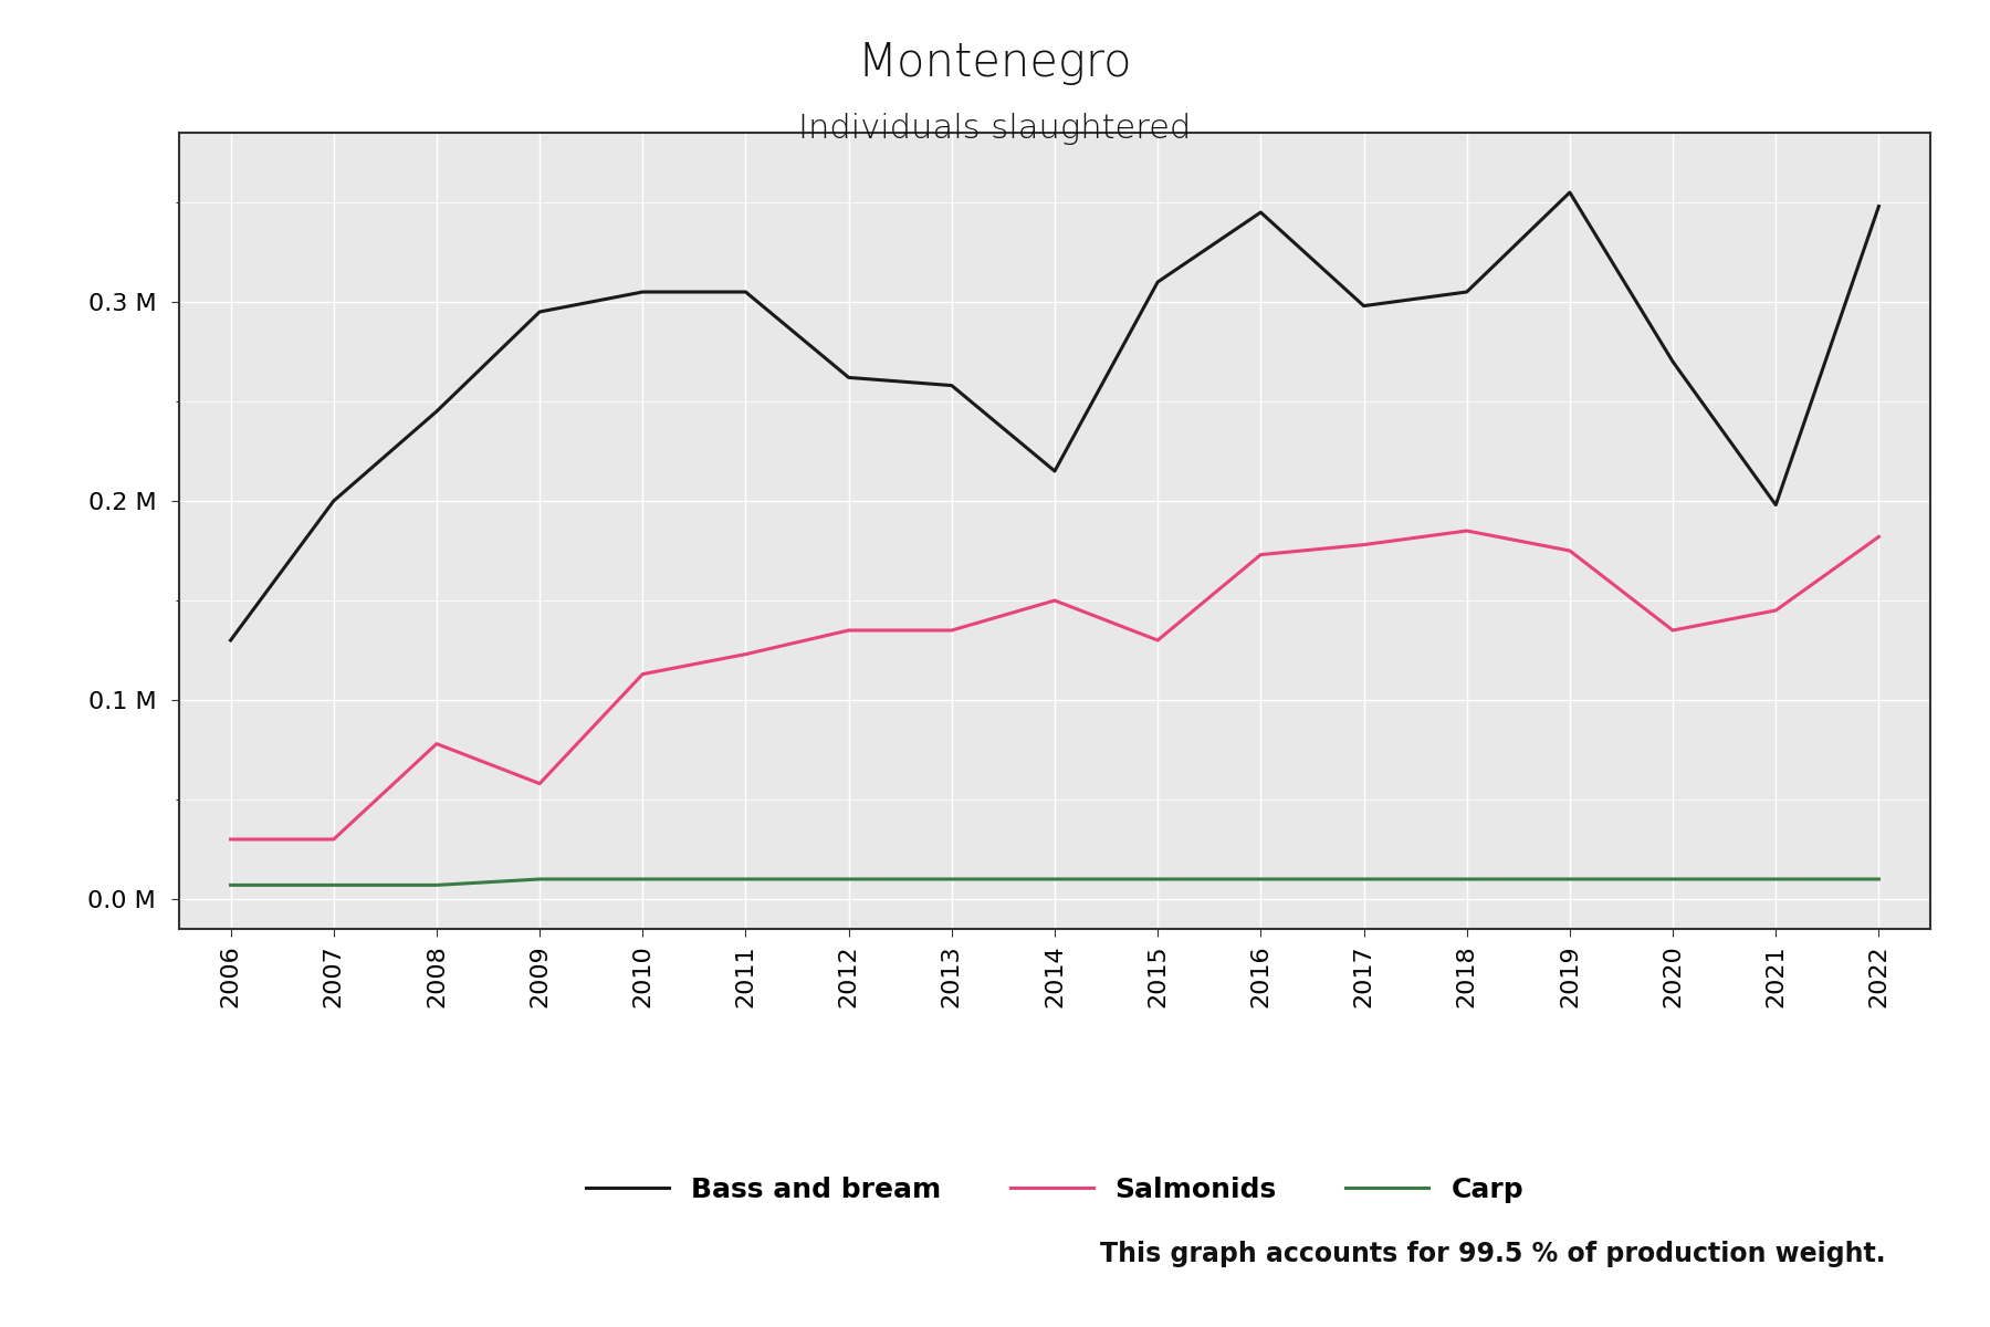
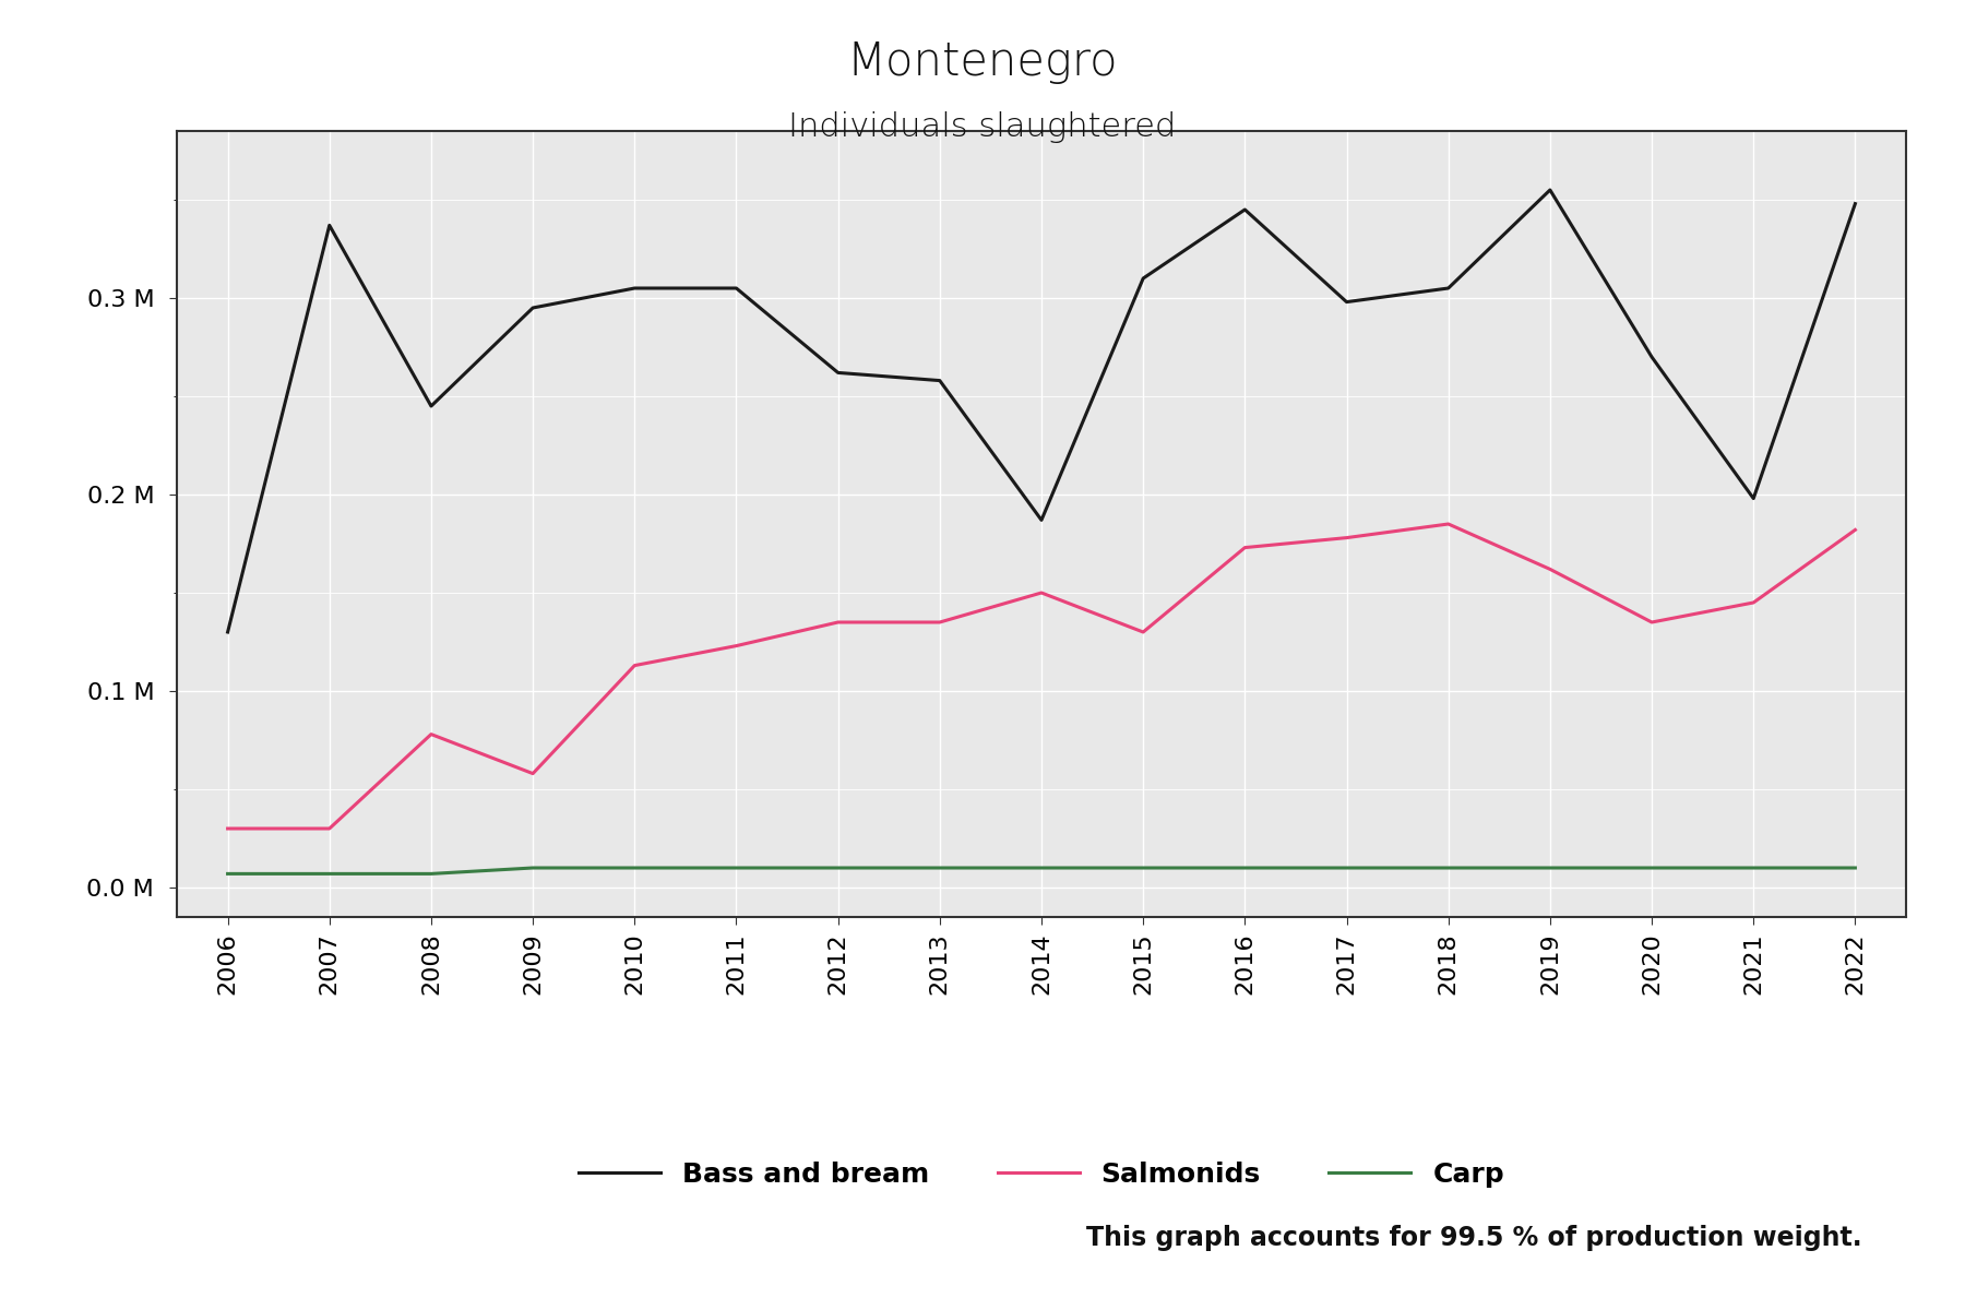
Bass and bream/2007: 0.200 M -> 0.337 M
Bass and bream/2014: 0.215 M -> 0.187 M
Salmonids/2019: 0.175 M -> 0.162 M
